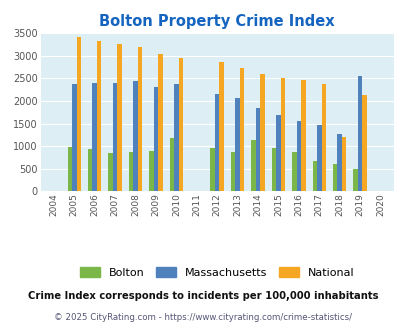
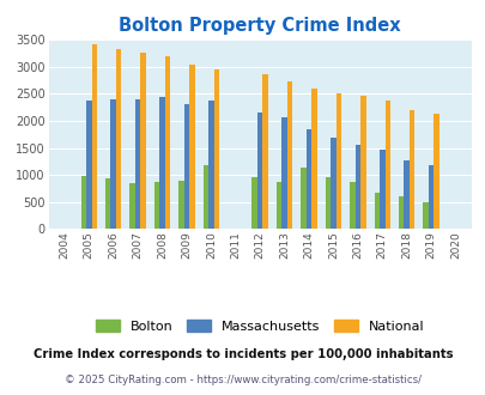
National/2018: 1200 -> 2200
Massachusetts/2019: 2550 -> 1180
